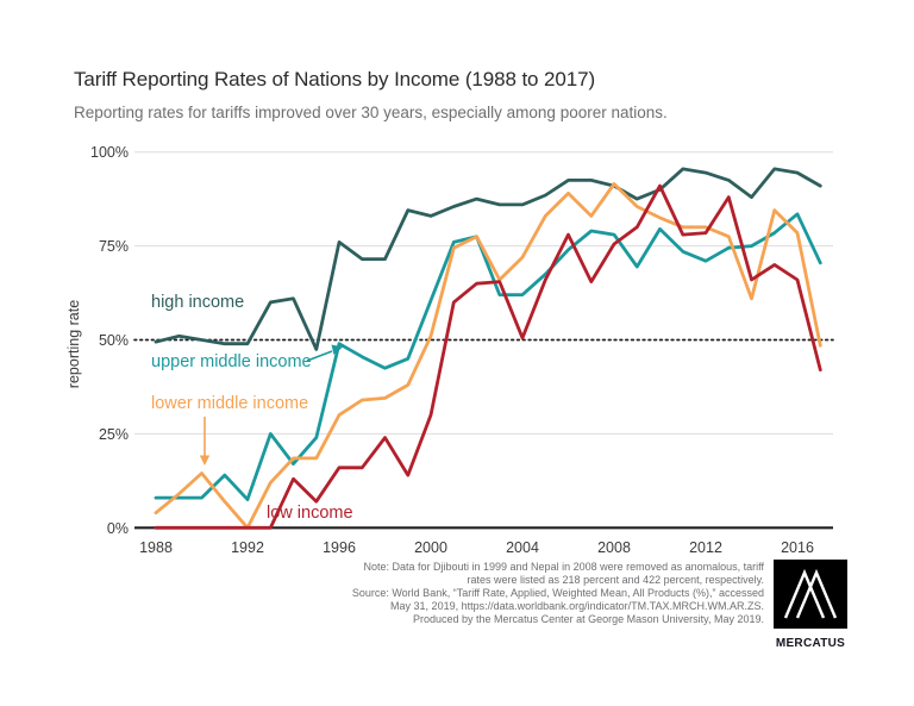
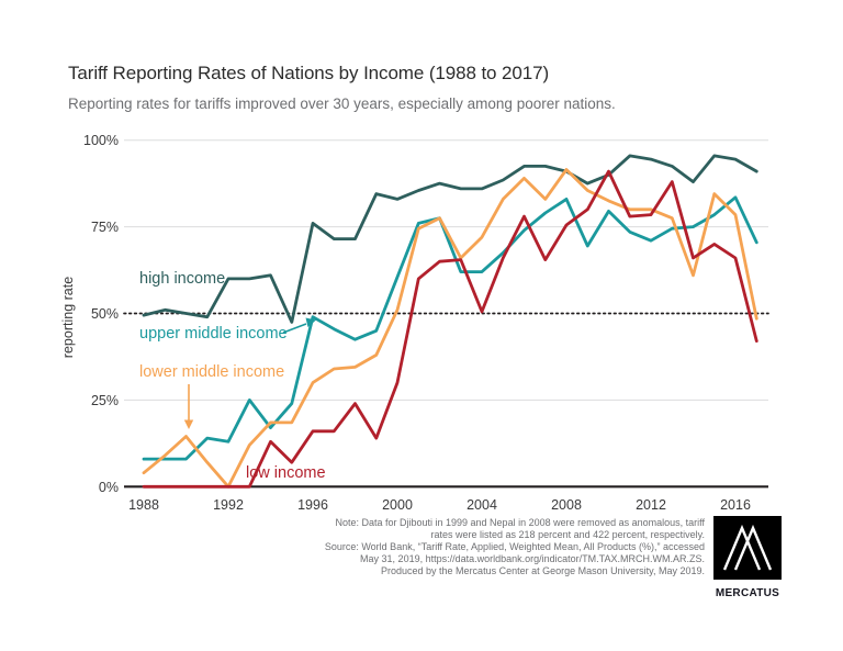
high income/1992: 49% -> 60%
upper middle income/1992: 8% -> 13%
upper middle income/2008: 78% -> 83%
